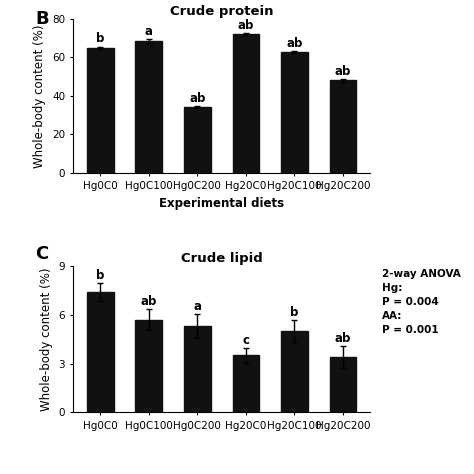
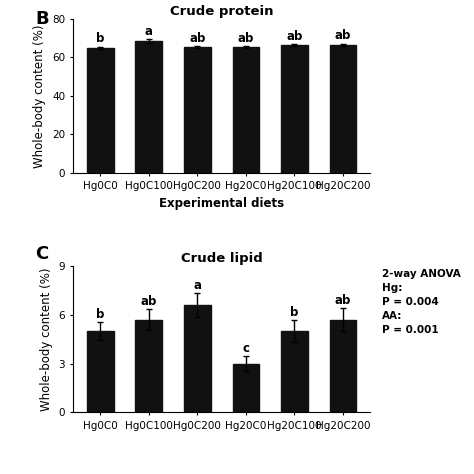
Crude protein/Hg0C200: 34 -> 65
Crude protein/Hg20C0: 72 -> 66
Crude protein/Hg20C100: 63 -> 66
Crude protein/Hg20C200: 48 -> 66
Crude lipid/Hg0C0: 7.4 -> 5.0
Crude lipid/Hg0C200: 5.3 -> 6.6
Crude lipid/Hg20C0: 3.5 -> 3.0
Crude lipid/Hg20C200: 3.4 -> 5.7
